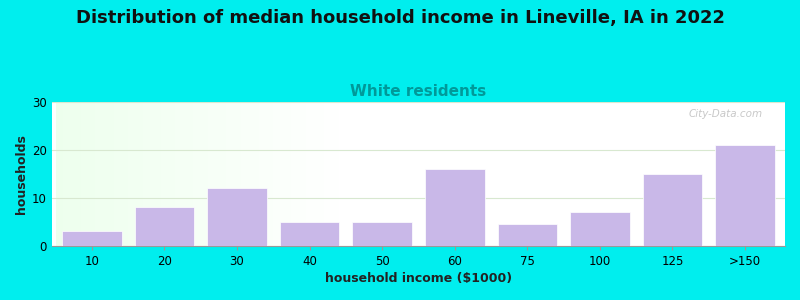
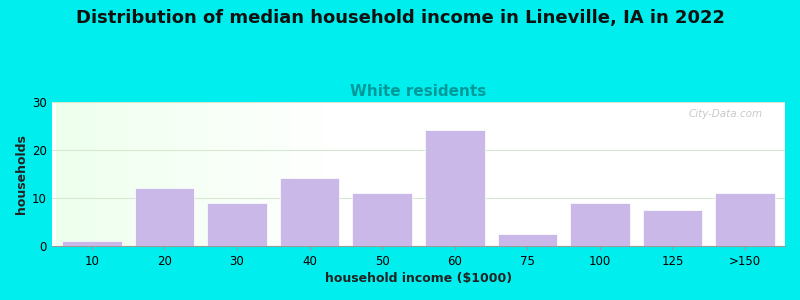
10: 3.0 -> 1.0
20: 8.0 -> 12.0
30: 12.0 -> 9.0
40: 5.0 -> 14.0
50: 5.0 -> 11.0
60: 16.0 -> 24.0
75: 4.5 -> 2.5
100: 7.0 -> 9.0
125: 15.0 -> 7.5
>150: 21.0 -> 11.0
